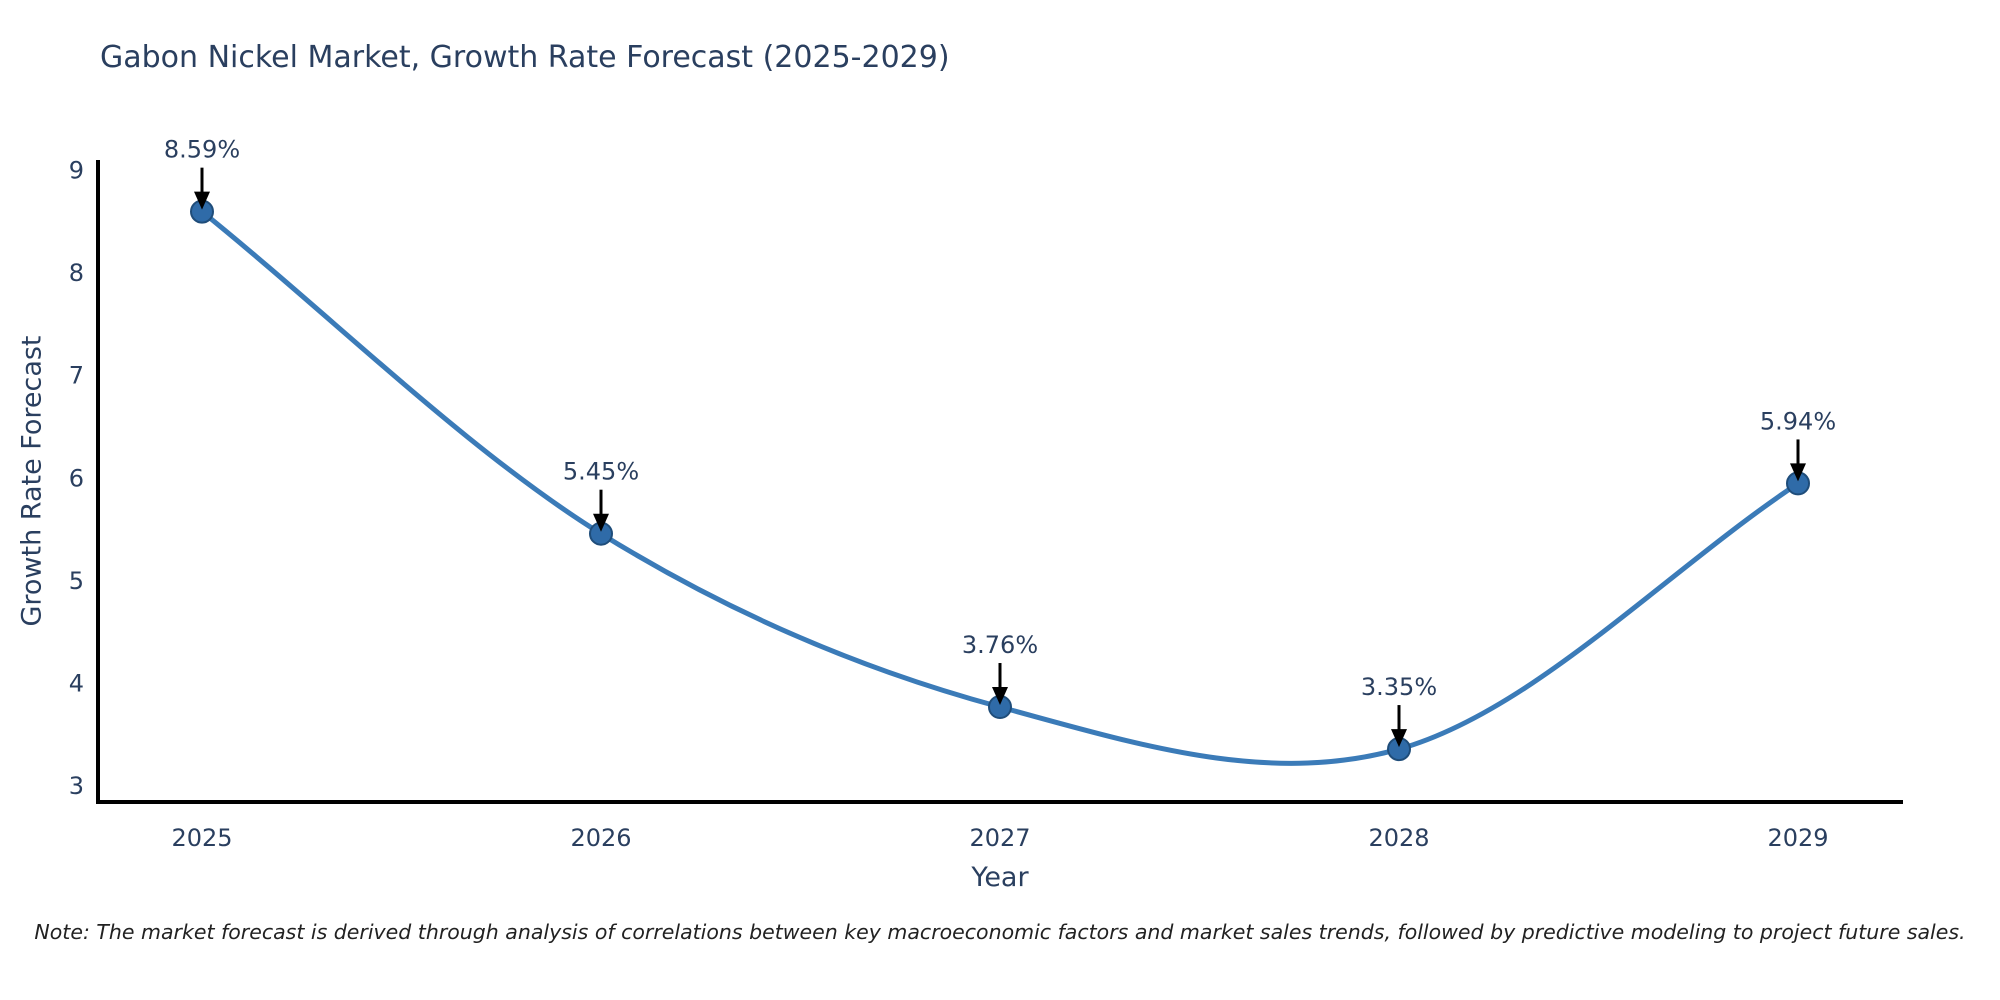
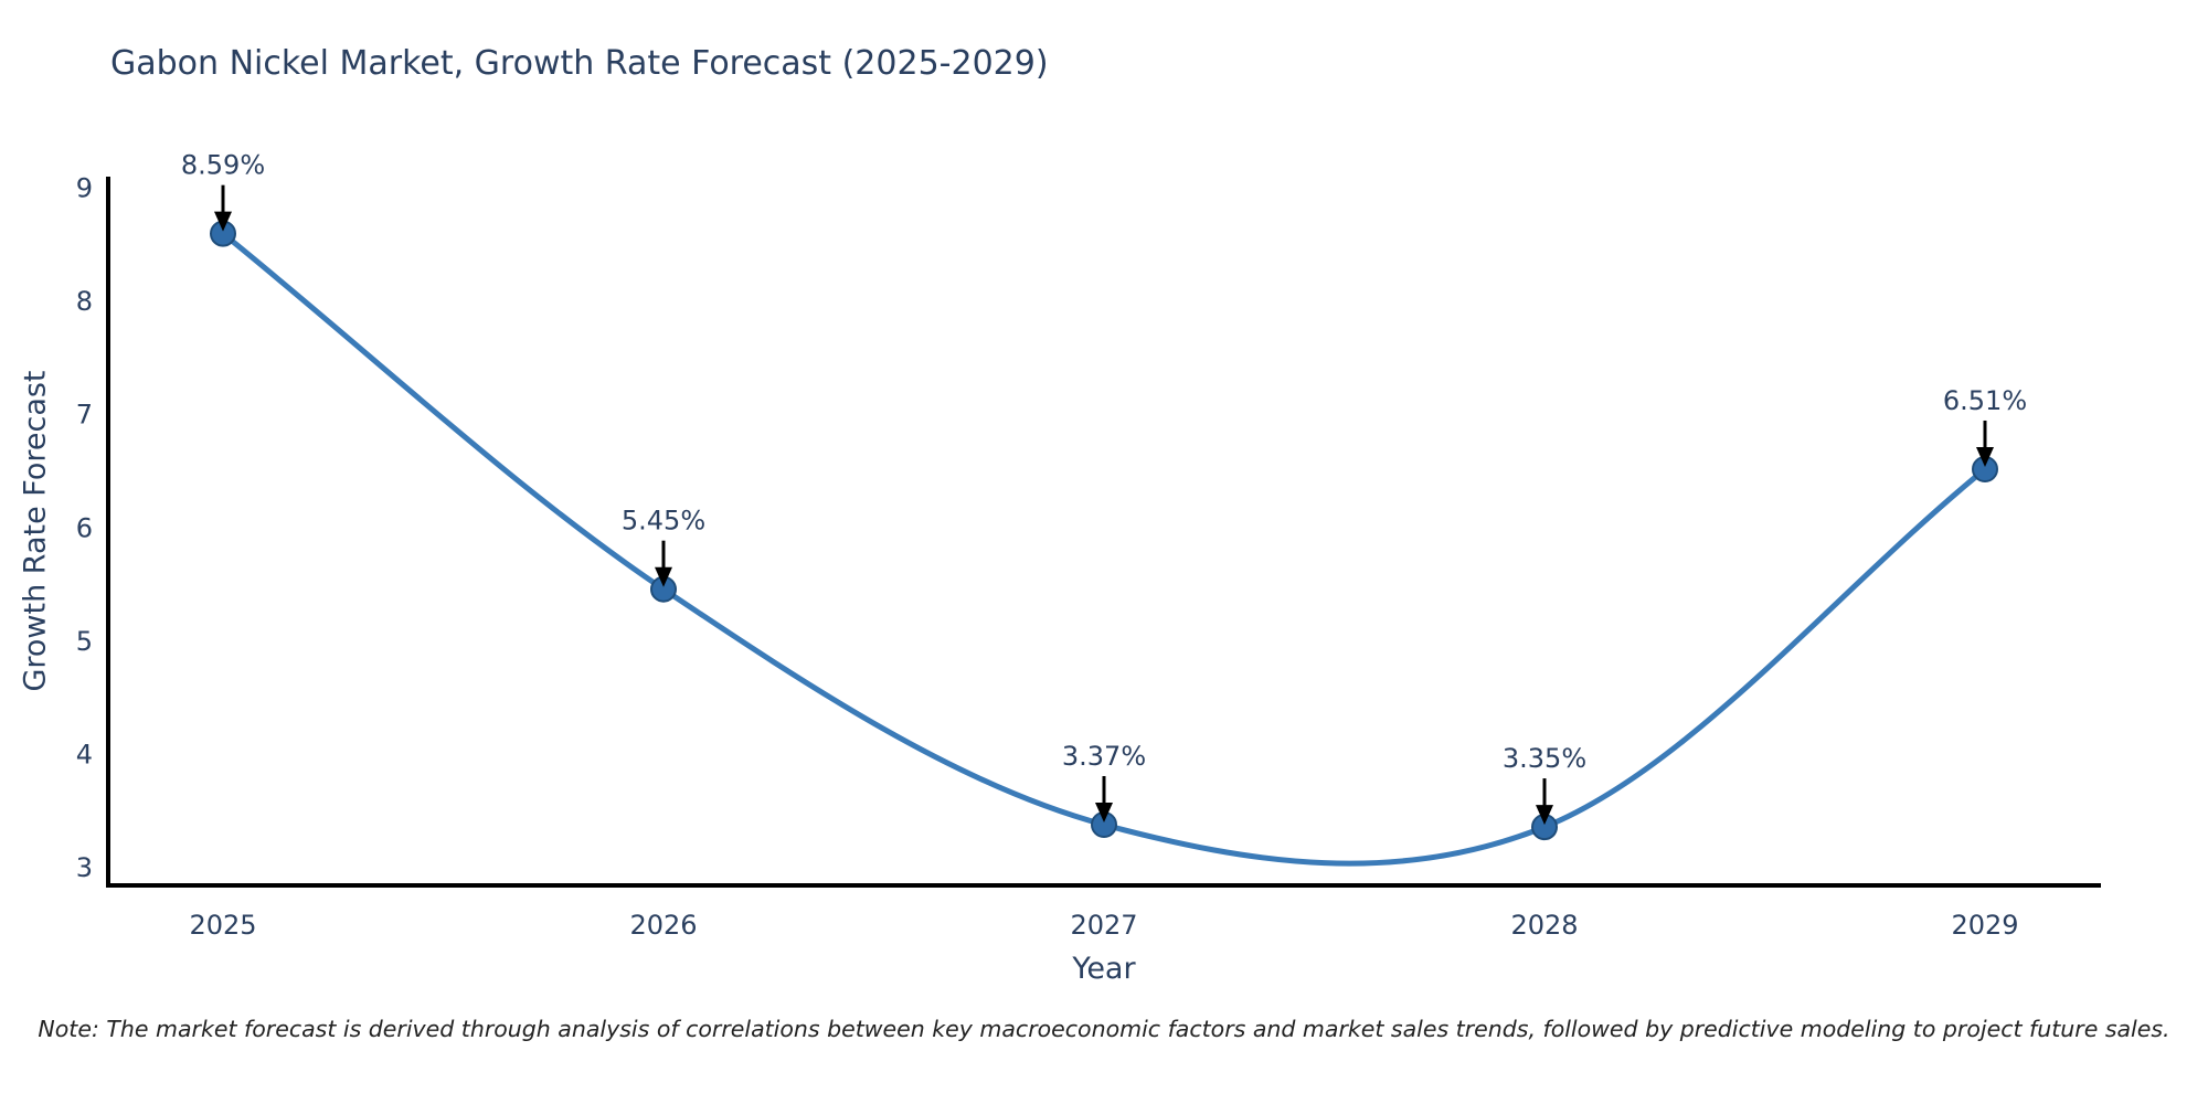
2027: 3.76% -> 3.37%
2029: 5.94% -> 6.51%
